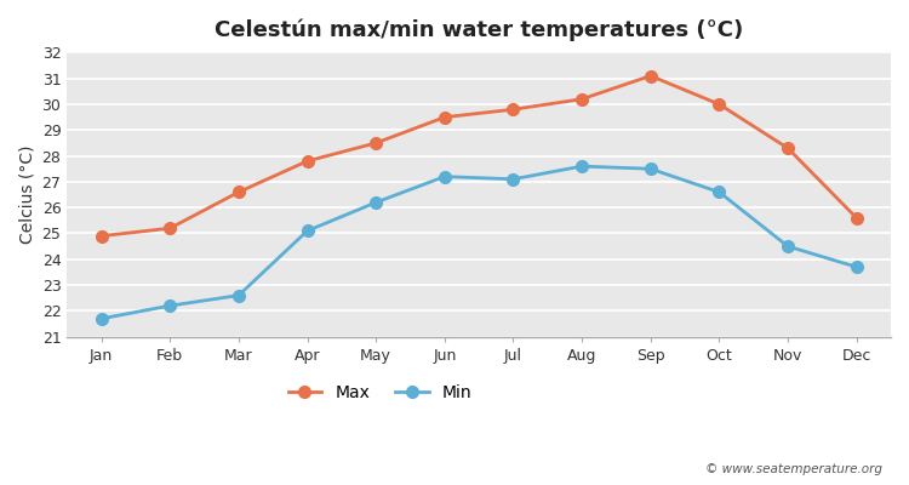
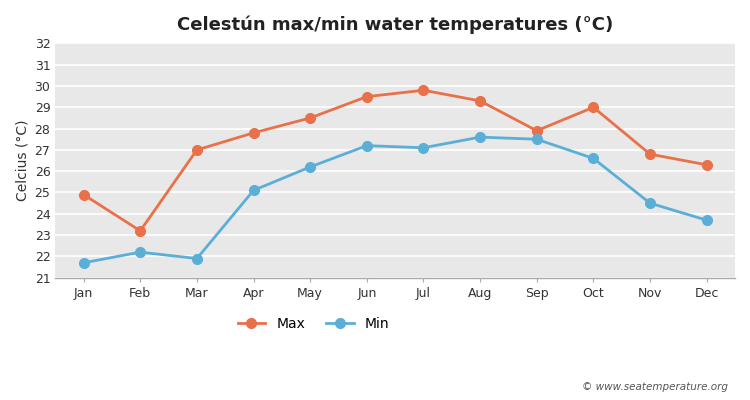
Max/Feb: 25.2 -> 23.2
Max/Mar: 26.6 -> 27.0
Min/Mar: 22.6 -> 21.9
Max/Aug: 30.2 -> 29.3
Max/Sep: 31.1 -> 27.9
Max/Oct: 30.0 -> 29.0
Max/Nov: 28.3 -> 26.8
Max/Dec: 25.6 -> 26.3
